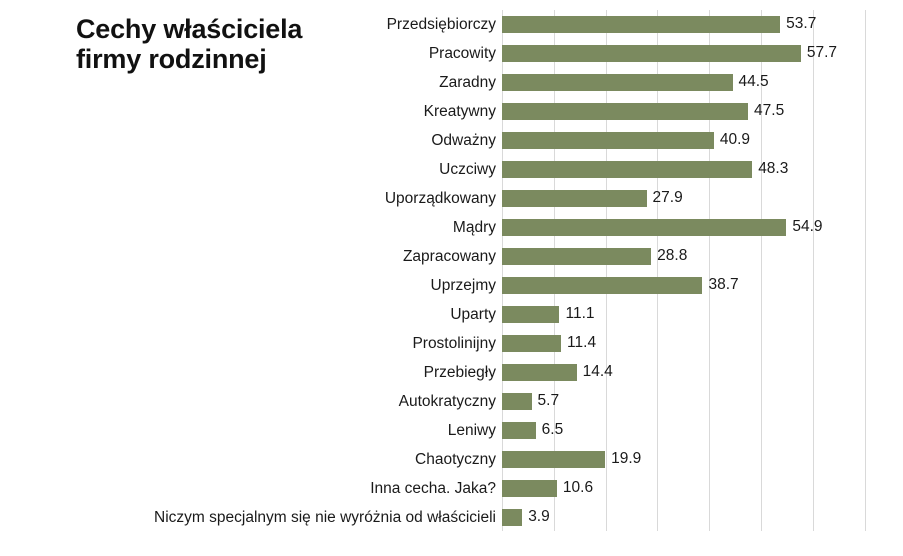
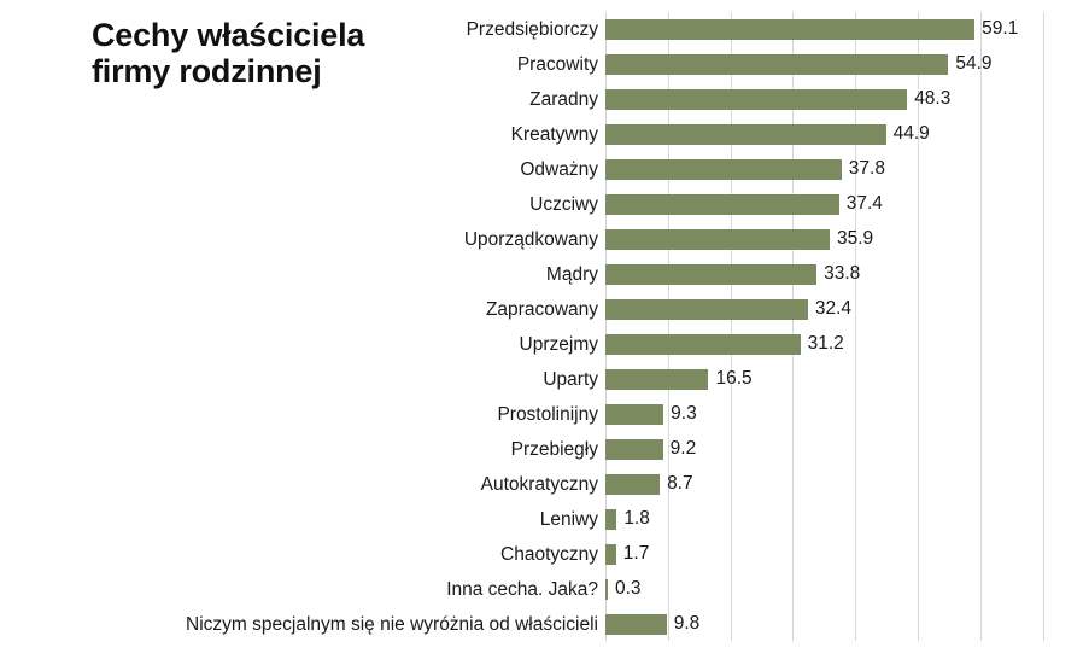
Przedsiębiorczy: 53.7 -> 59.1
Pracowity: 57.7 -> 54.9
Zaradny: 44.5 -> 48.3
Kreatywny: 47.5 -> 44.9
Odważny: 40.9 -> 37.8
Uczciwy: 48.3 -> 37.4
Uporządkowany: 27.9 -> 35.9
Mądry: 54.9 -> 33.8
Zapracowany: 28.8 -> 32.4
Uprzejmy: 38.7 -> 31.2
Uparty: 11.1 -> 16.5
Prostolinijny: 11.4 -> 9.3
Przebiegły: 14.4 -> 9.2
Autokratyczny: 5.7 -> 8.7
Leniwy: 6.5 -> 1.8
Chaotyczny: 19.9 -> 1.7
Inna cecha. Jaka?: 10.6 -> 0.3
Niczym specjalnym się nie wyróżnia od właścicieli: 3.9 -> 9.8
